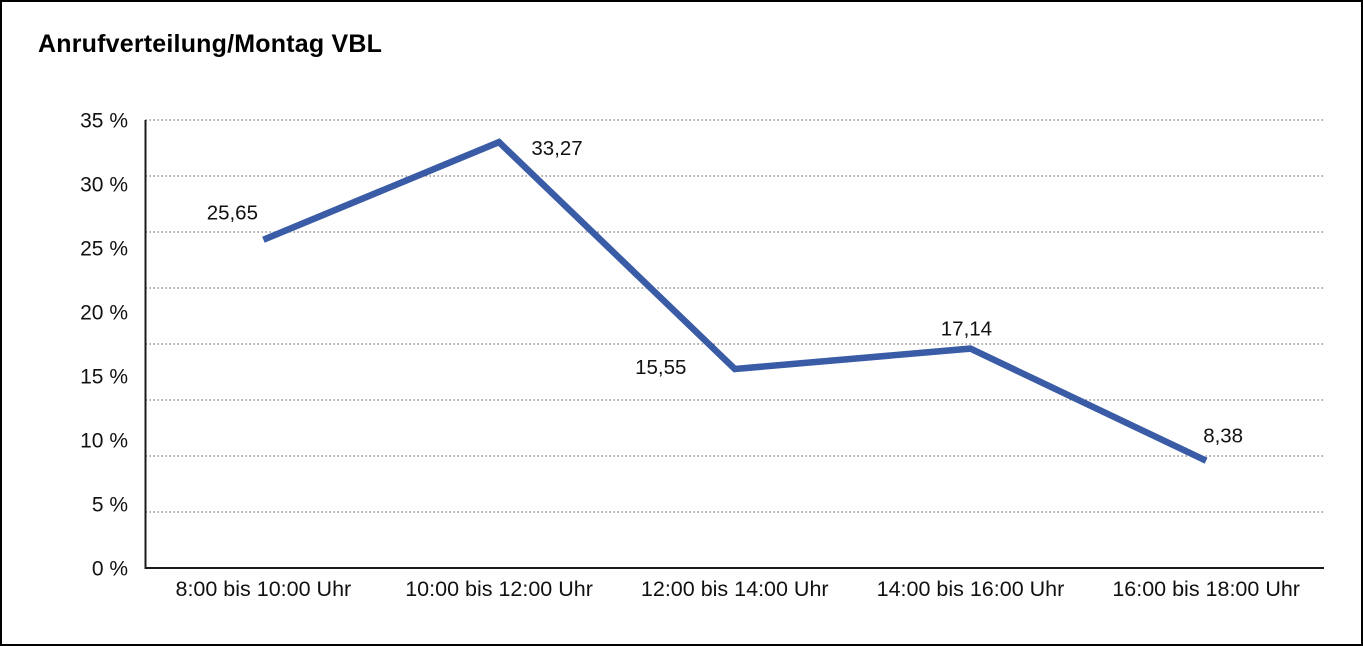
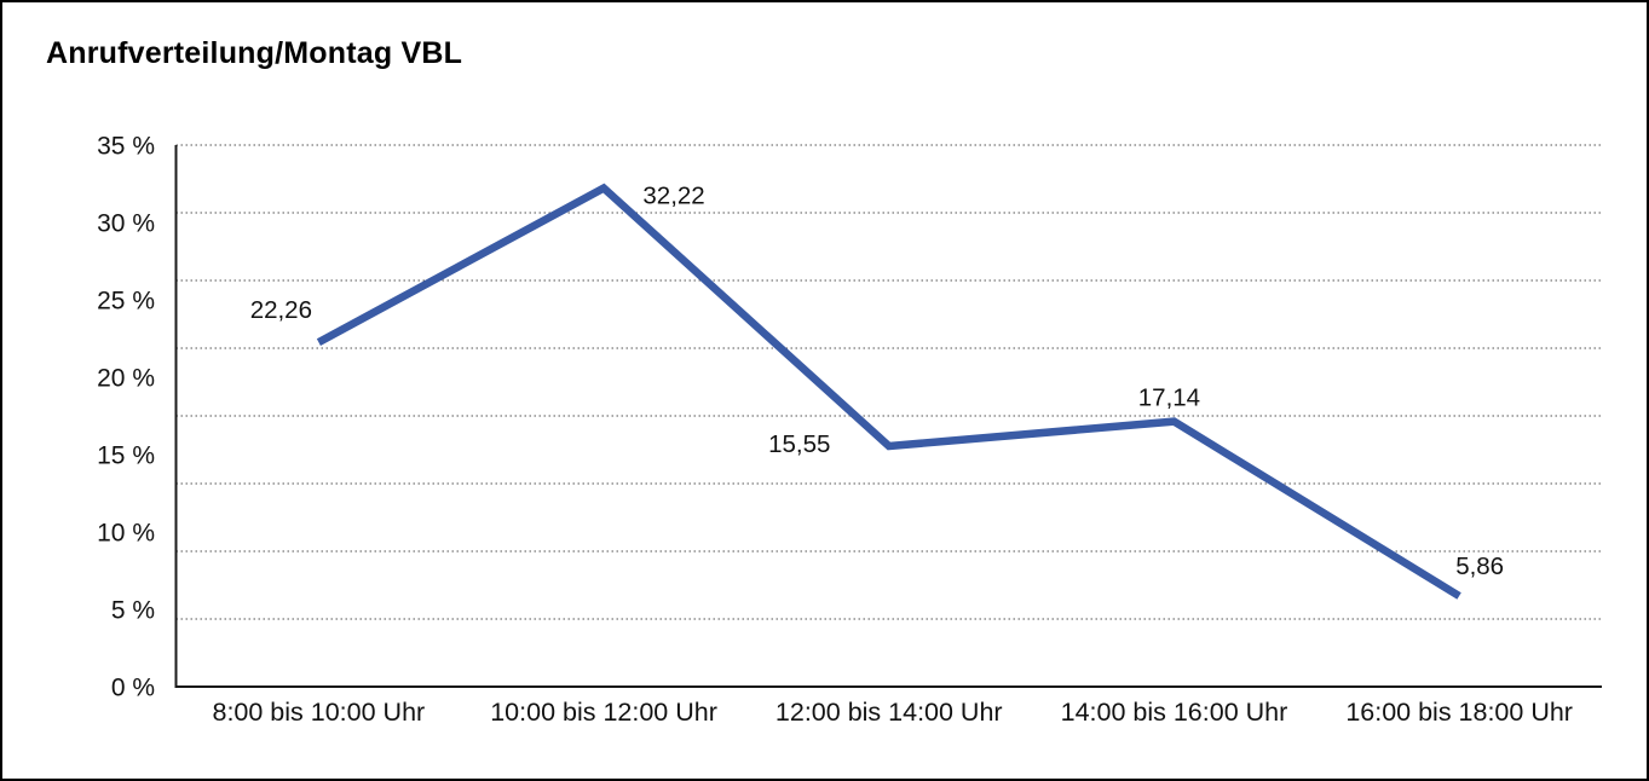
8:00 bis 10:00 Uhr: 25,65 -> 22,26
10:00 bis 12:00 Uhr: 33,27 -> 32,22
16:00 bis 18:00 Uhr: 8,38 -> 5,86
